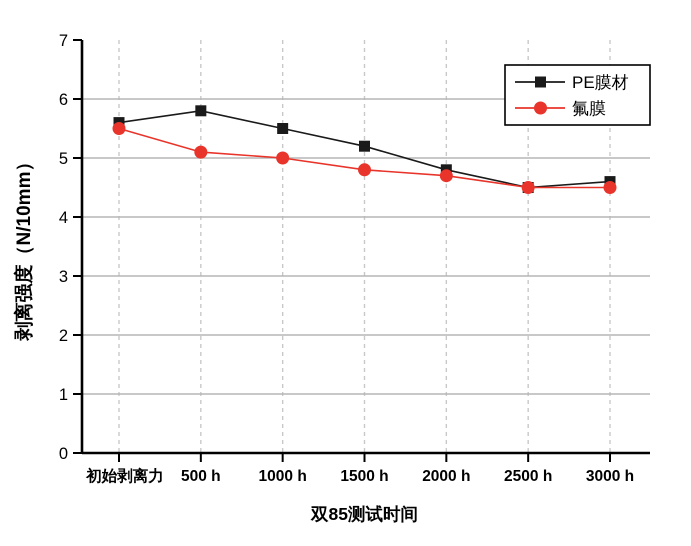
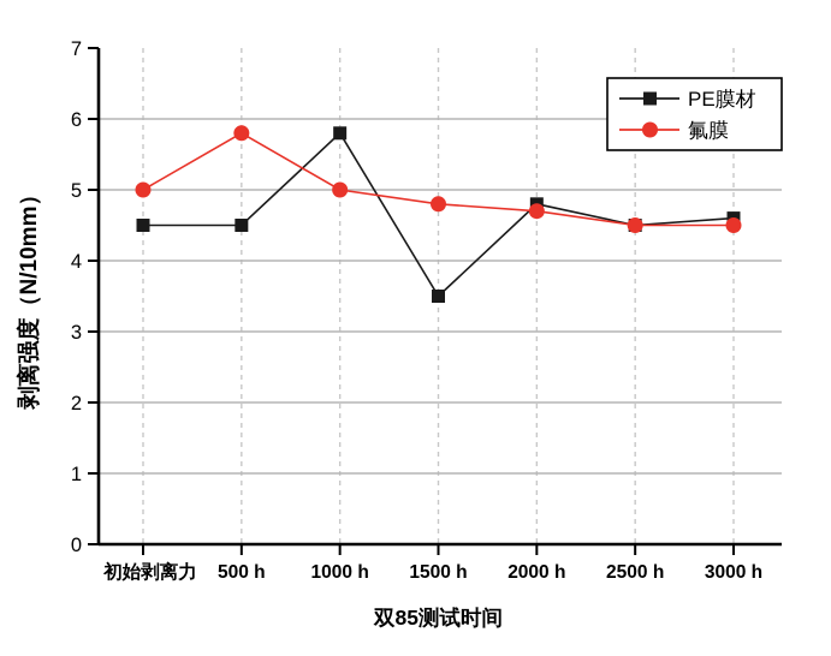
PE膜材/初始剥离力: 5.6 -> 4.5
氟膜/初始剥离力: 5.5 -> 5.0
PE膜材/500 h: 5.8 -> 4.5
氟膜/500 h: 5.1 -> 5.8
PE膜材/1000 h: 5.5 -> 5.8
PE膜材/1500 h: 5.2 -> 3.5
